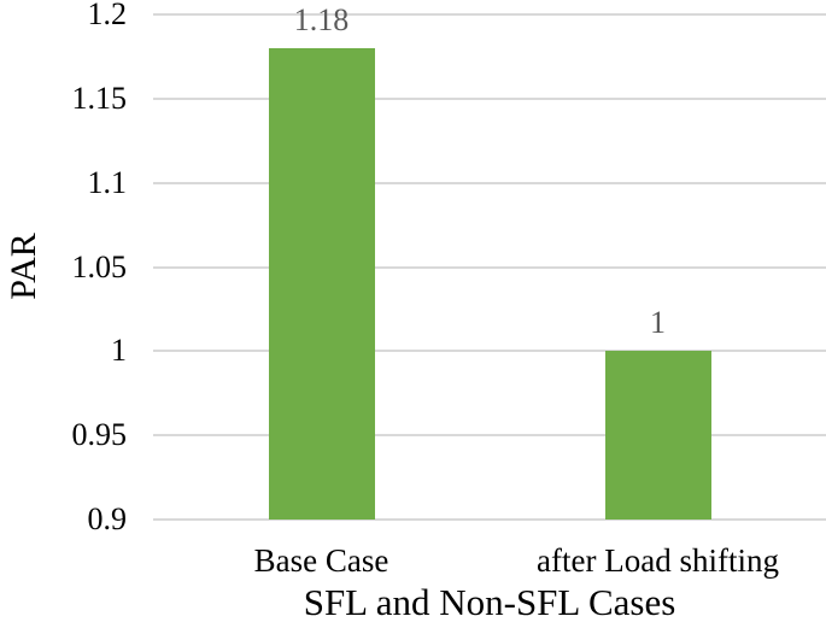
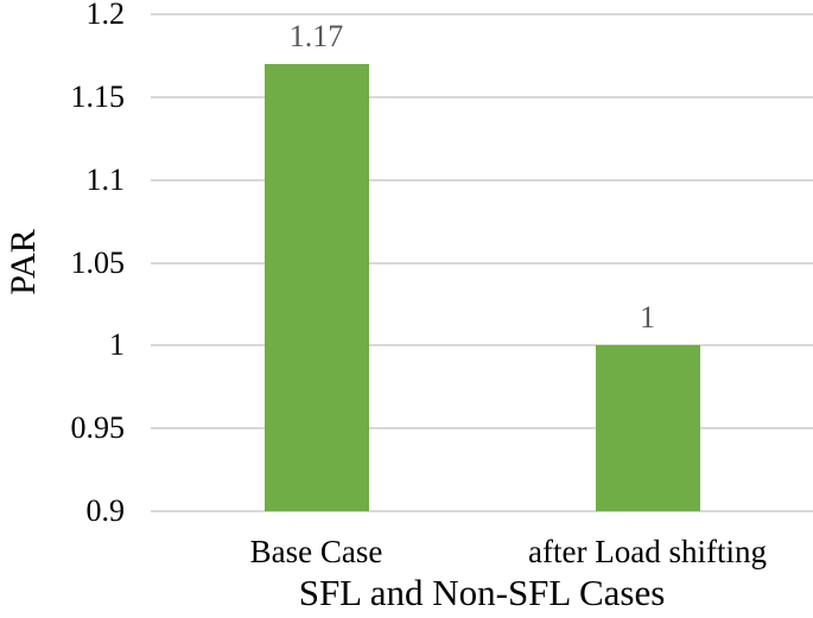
Base Case: 1.18 -> 1.17
